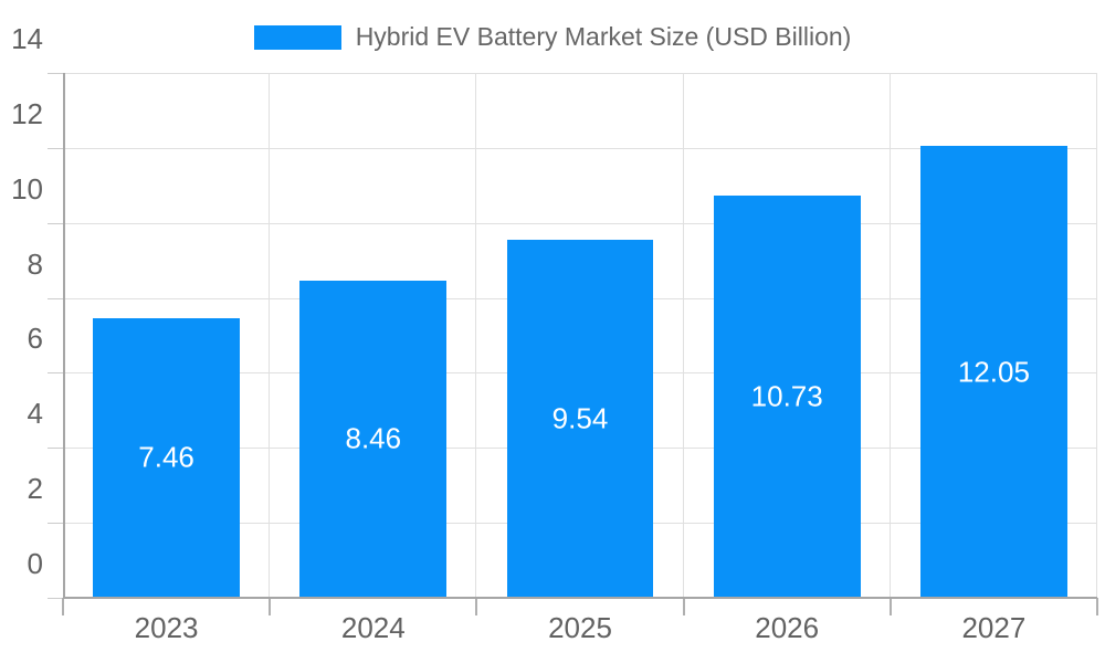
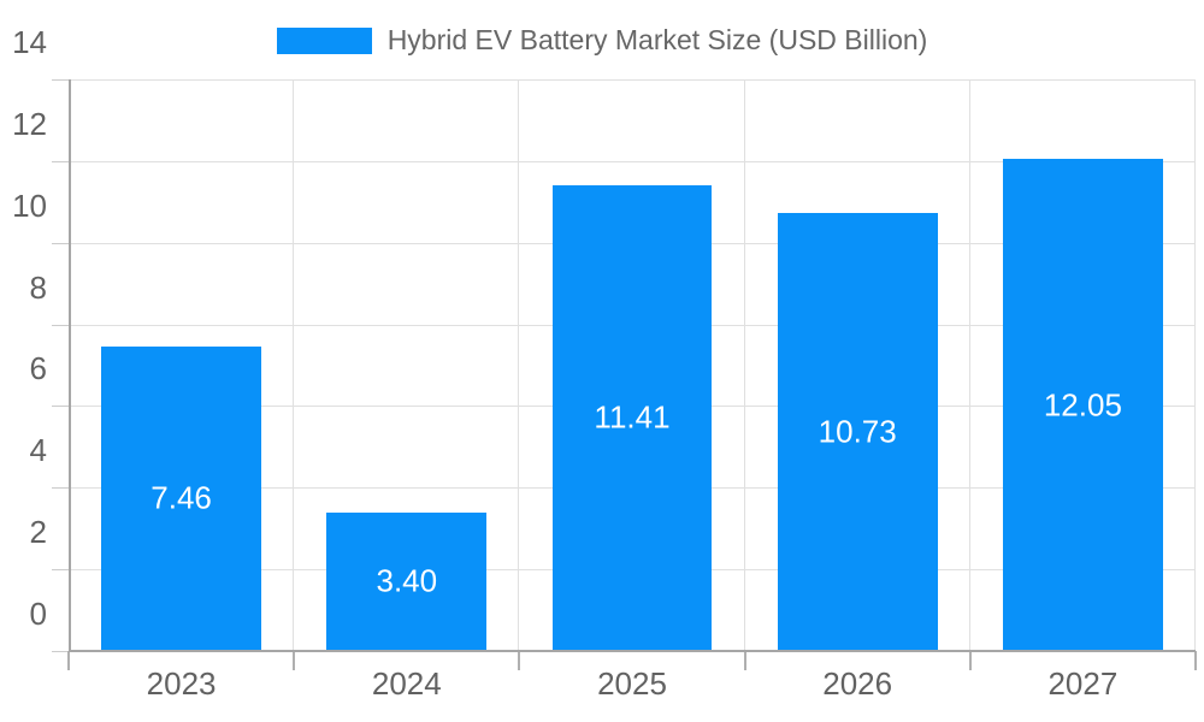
2024: 8.46 -> 3.40
2025: 9.54 -> 11.41
